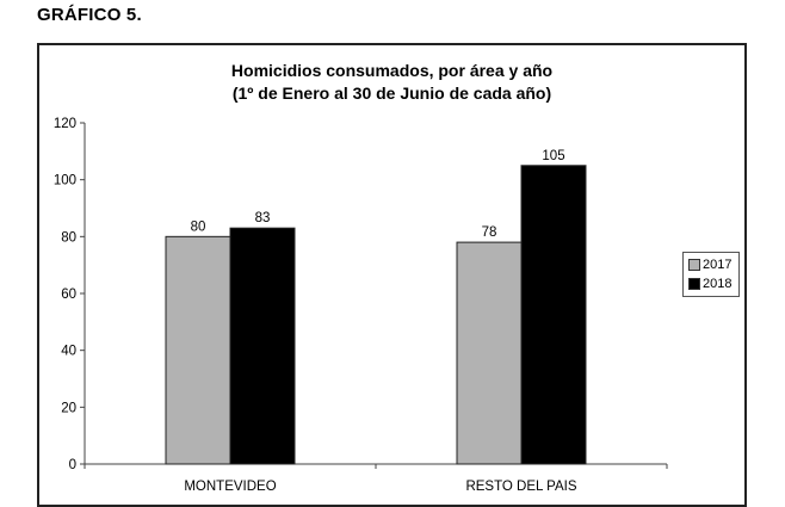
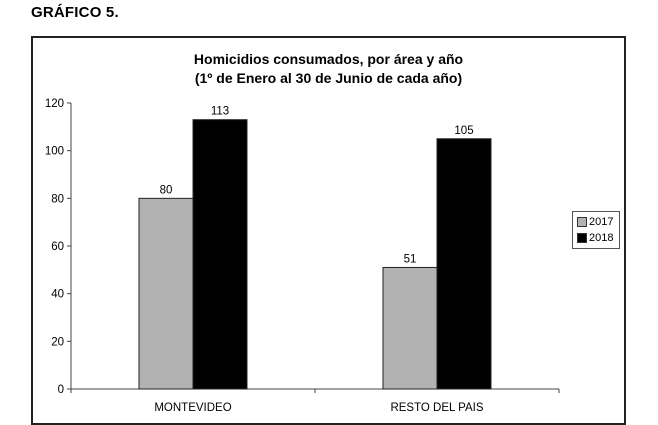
2018/MONTEVIDEO: 83 -> 113
2017/RESTO DEL PAIS: 78 -> 51
